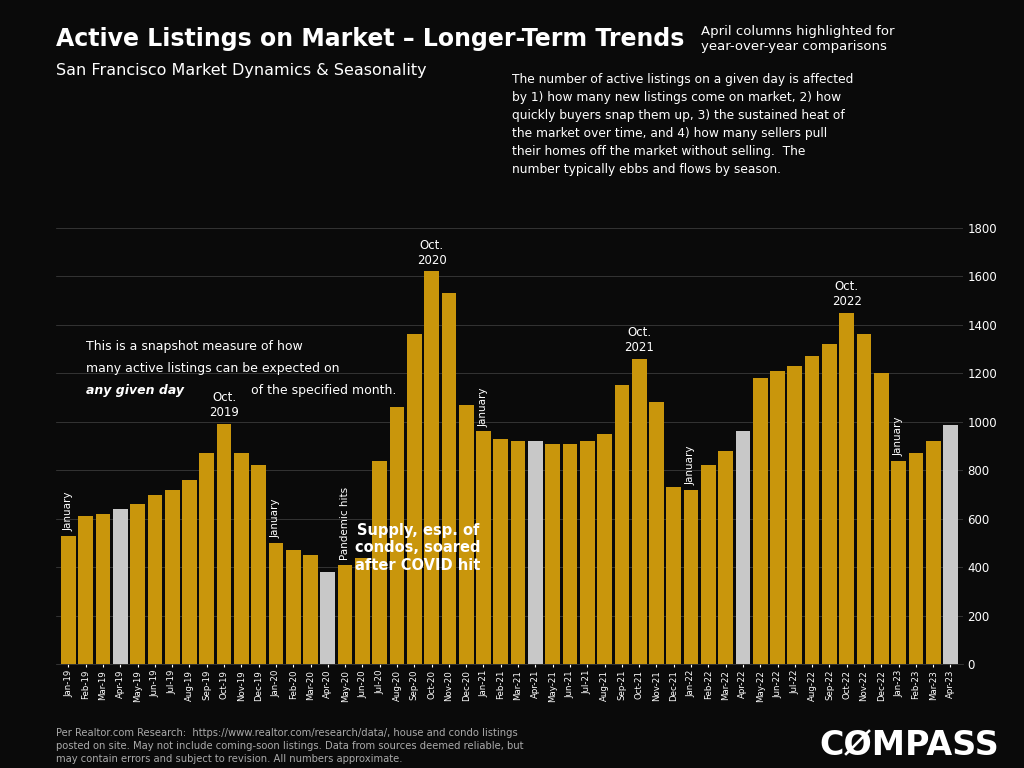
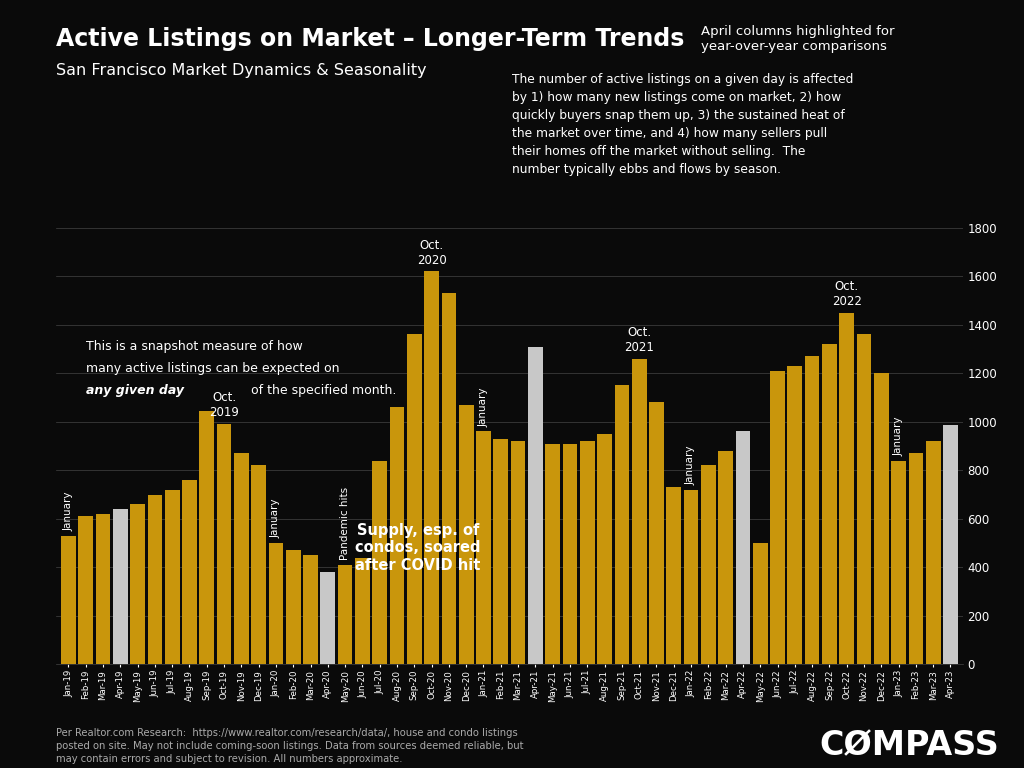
Sep-19: 870 -> 1045
Apr-21: 920 -> 1310
May-22: 1180 -> 500
